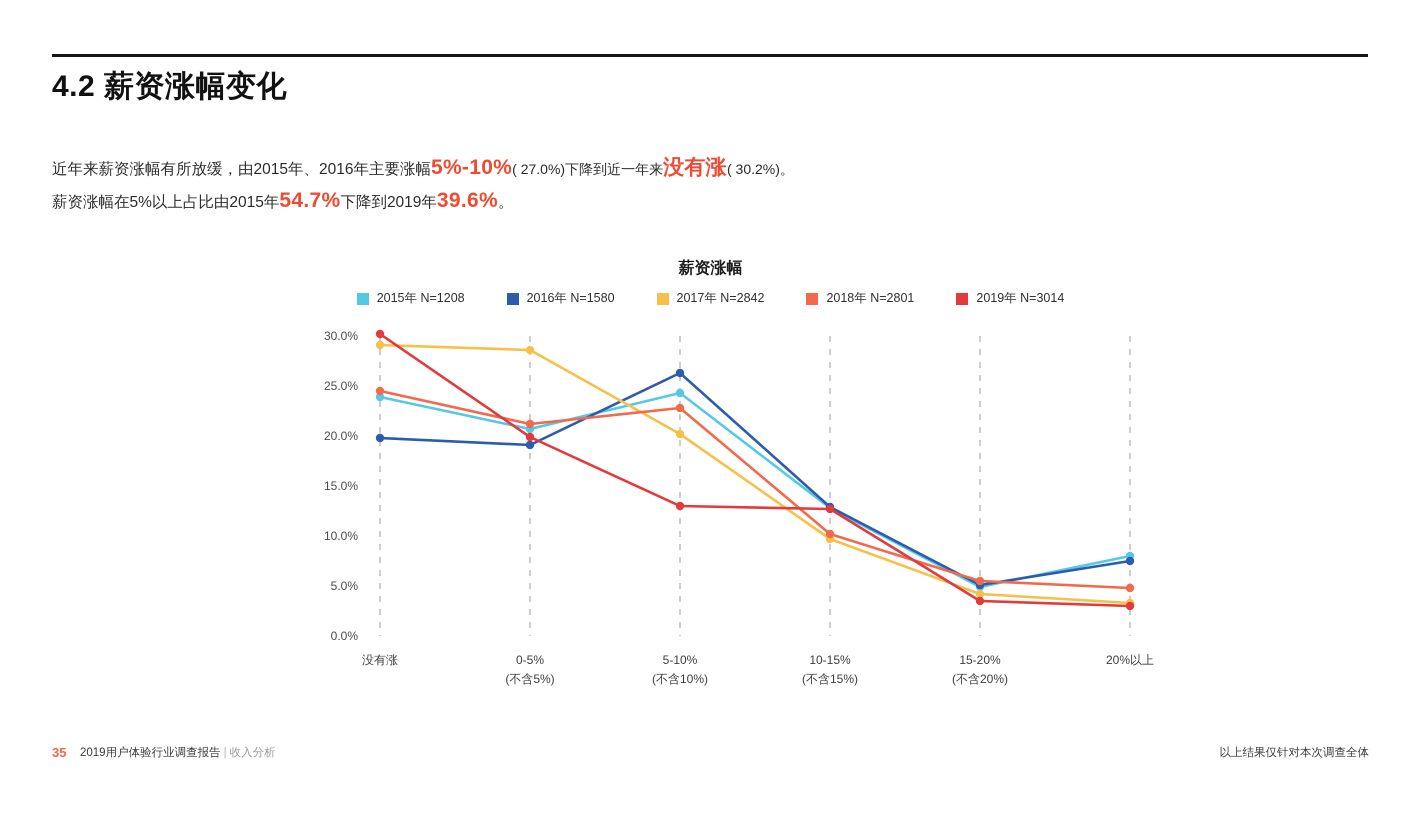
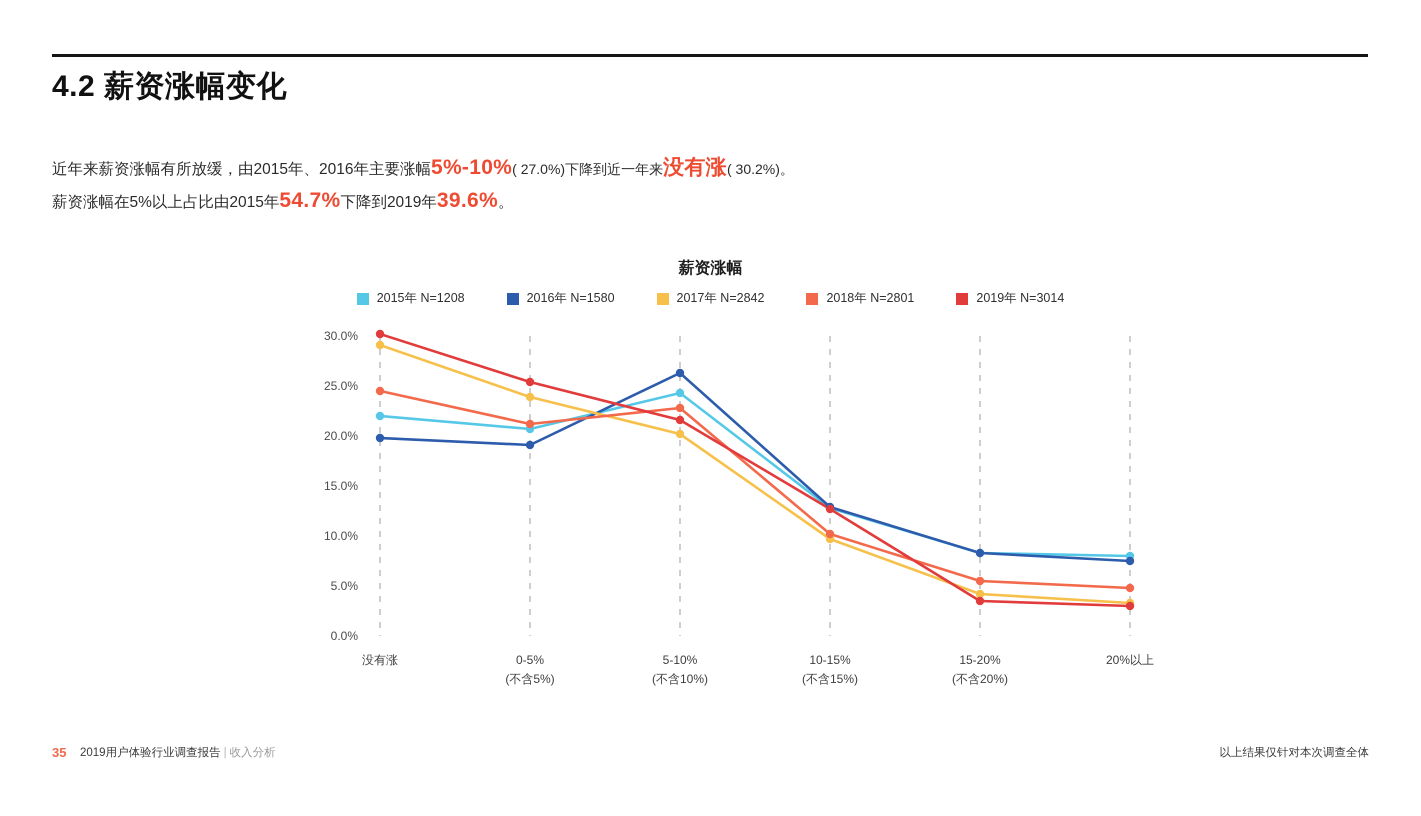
2015年 N=1208/没有涨: 23.9% -> 22.0%
2017年 N=2842/0-5% (不含5%): 28.6% -> 23.9%
2019年 N=3014/0-5% (不含5%): 19.9% -> 25.4%
2019年 N=3014/5-10% (不含10%): 13.0% -> 21.6%
2015年 N=1208/15-20% (不含20%): 4.9% -> 8.3%
2016年 N=1580/15-20% (不含20%): 5.1% -> 8.3%
